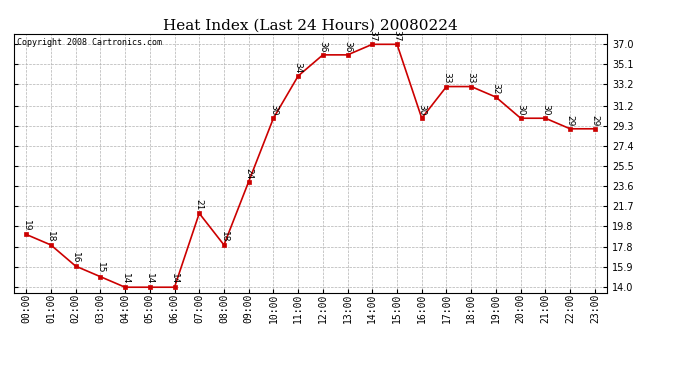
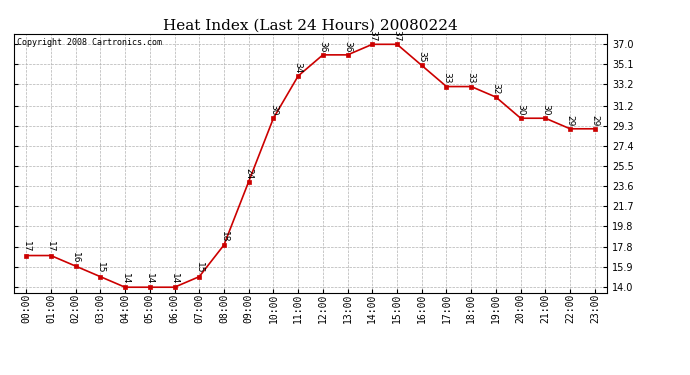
00:00: 19 -> 17
01:00: 18 -> 17
07:00: 21 -> 15
16:00: 30 -> 35
